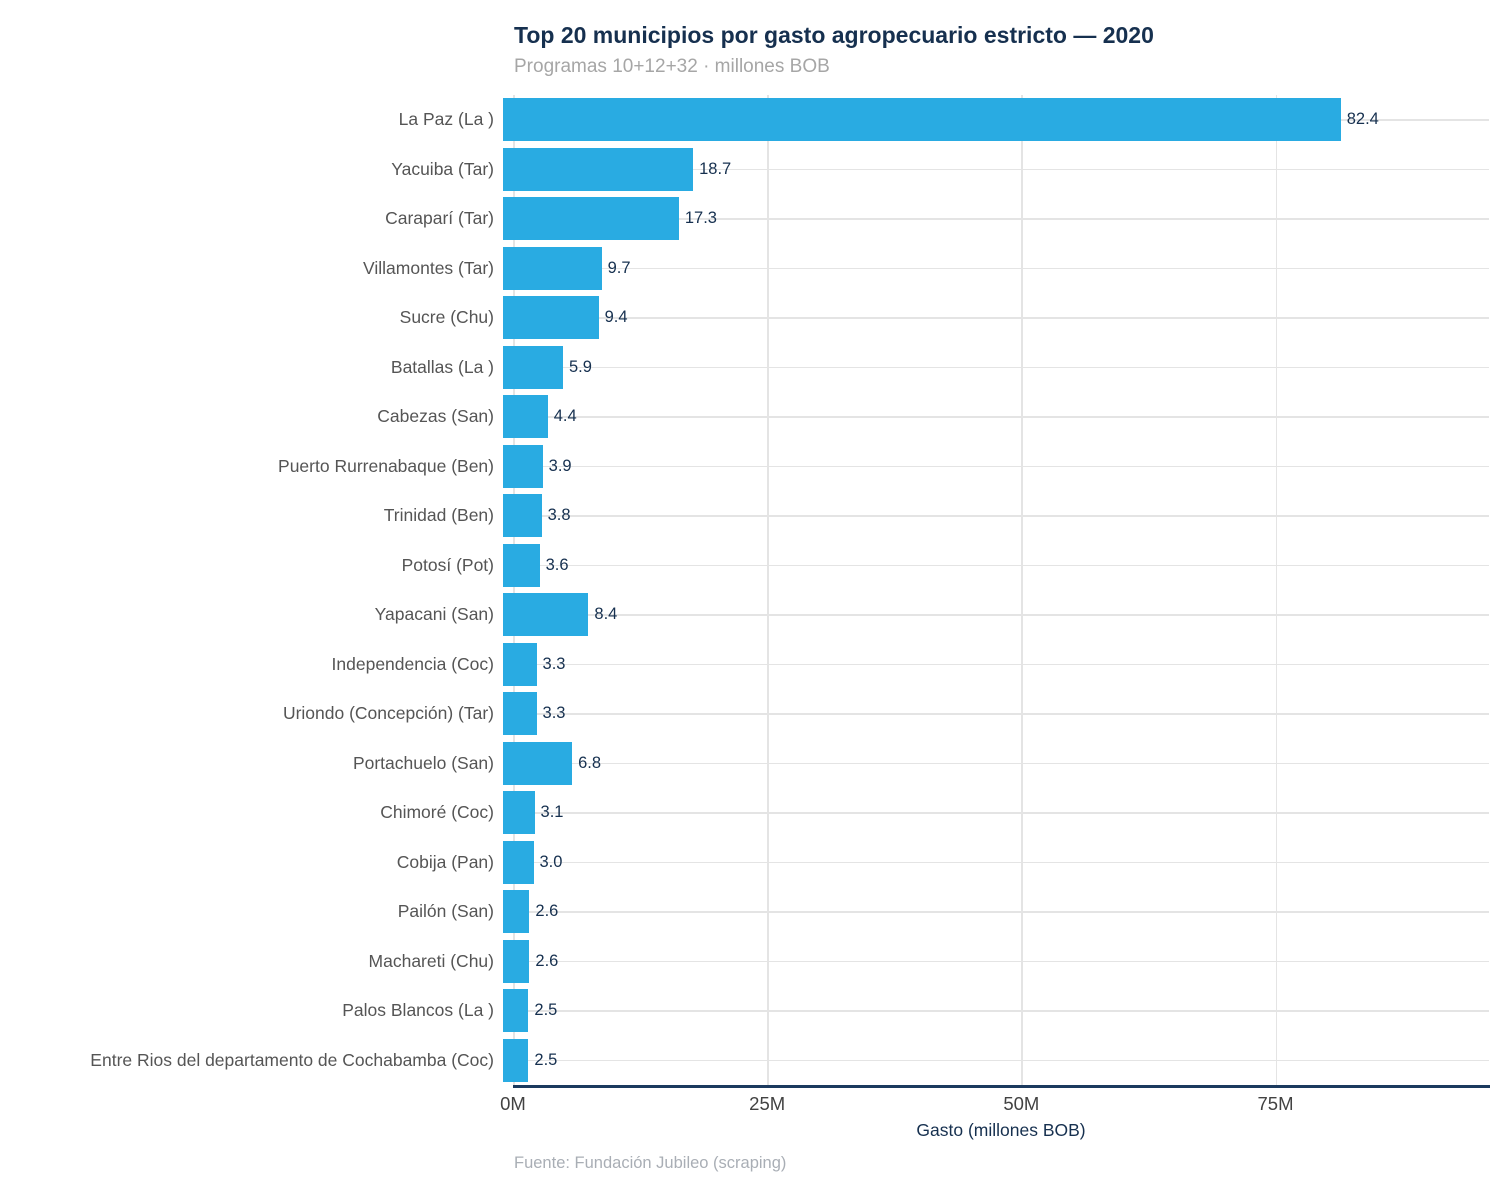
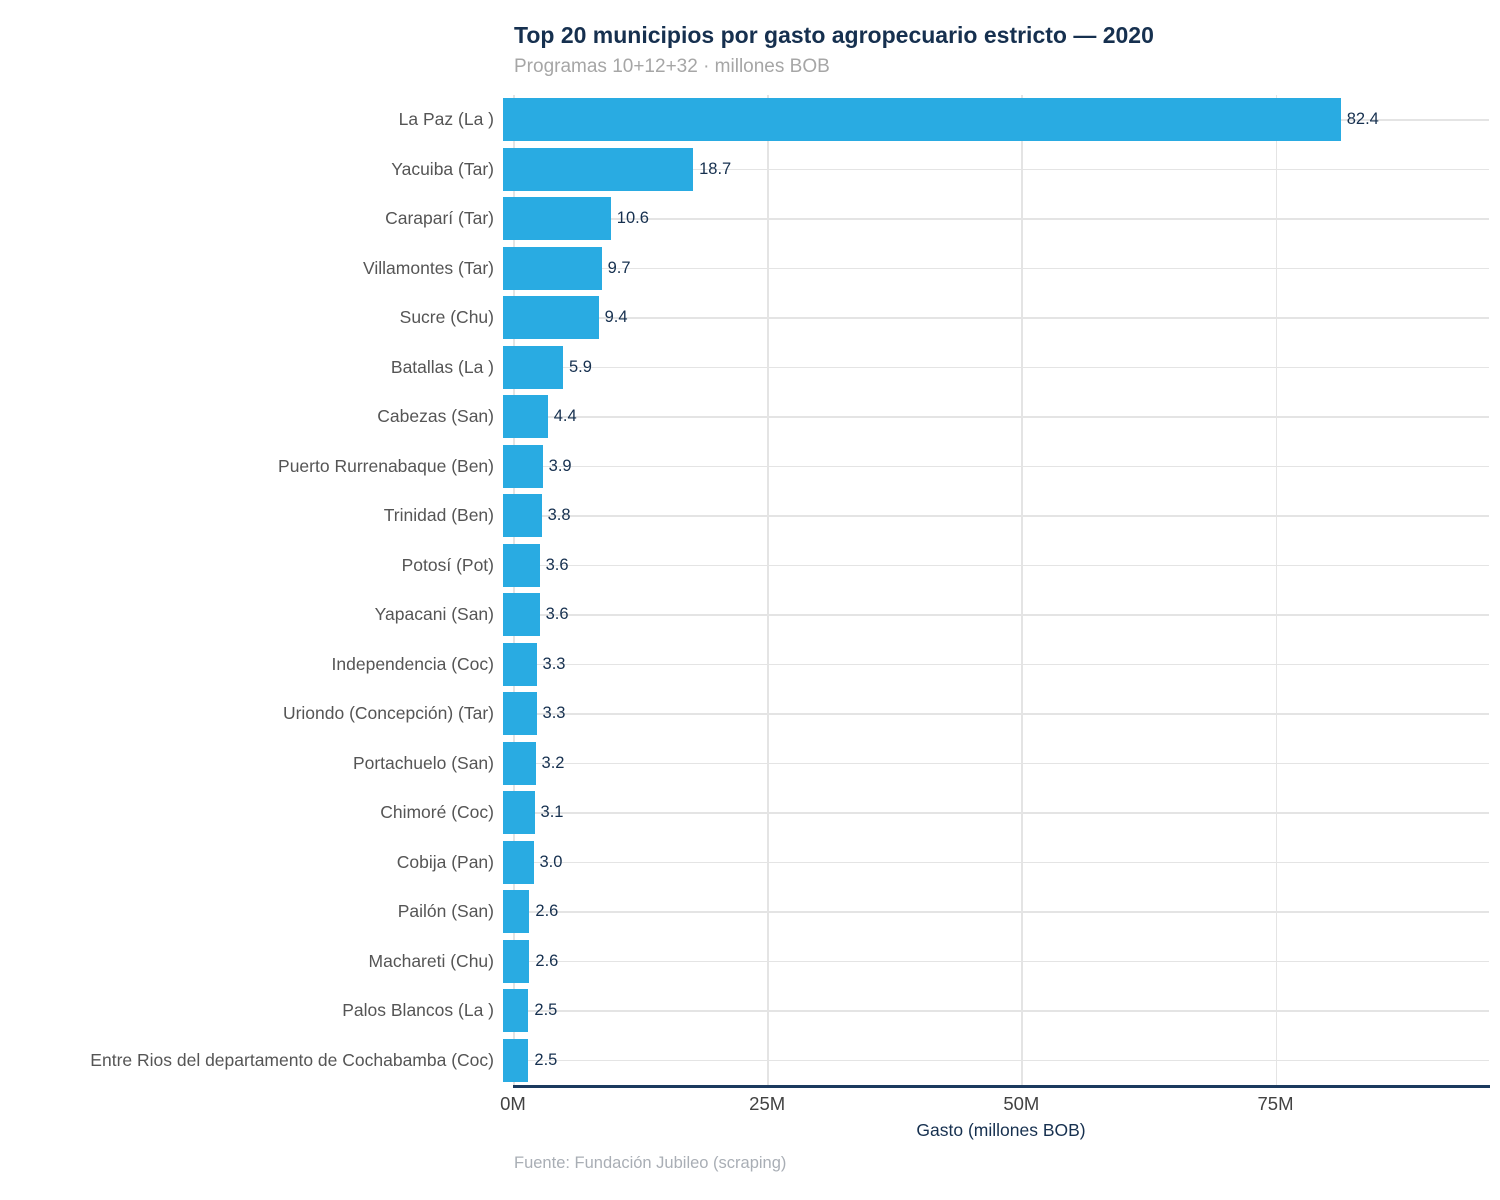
Caraparí (Tar): 17.3 -> 10.6
Yapacani (San): 8.4 -> 3.6
Portachuelo (San): 6.8 -> 3.2
